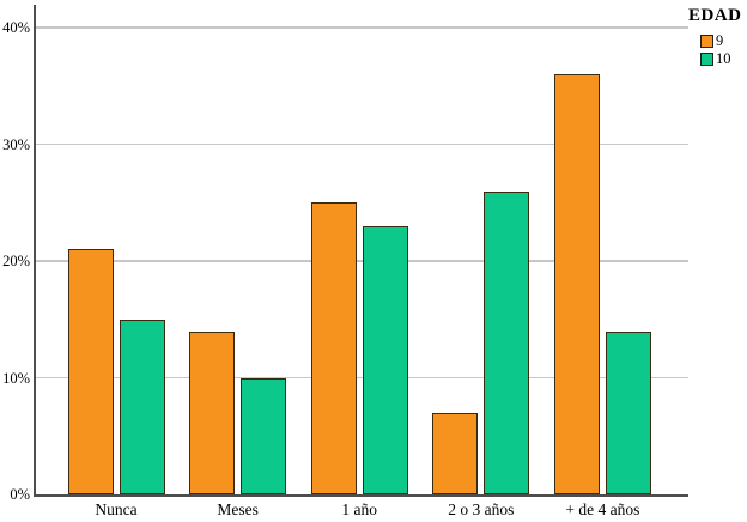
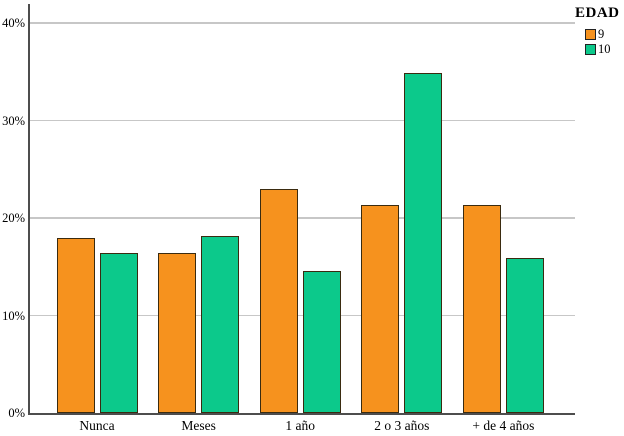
9/Nunca: 21% -> 18%
10/Nunca: 15% -> 16%
9/Meses: 14% -> 16%
10/Meses: 10% -> 18%
9/1 año: 25% -> 23%
10/1 año: 23% -> 15%
9/2 o 3 años: 7% -> 21%
10/2 o 3 años: 26% -> 35%
9/+ de 4 años: 36% -> 21%
10/+ de 4 años: 14% -> 16%
